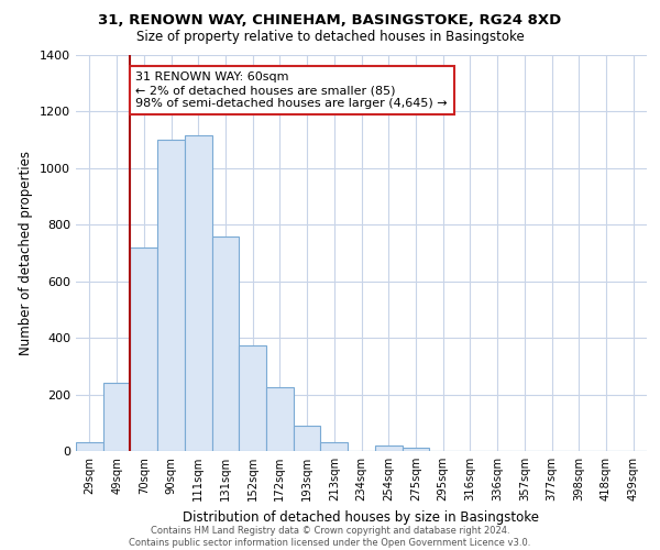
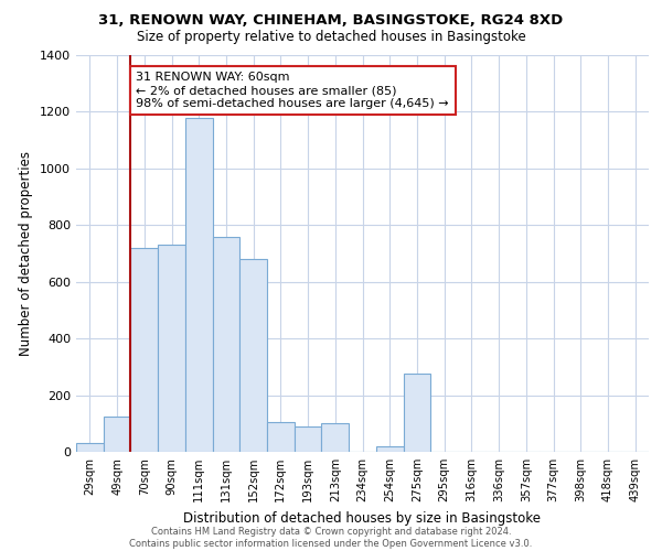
49sqm: 240 -> 125
90sqm: 1100 -> 730
111sqm: 1115 -> 1180
152sqm: 375 -> 680
172sqm: 225 -> 105
213sqm: 30 -> 100
275sqm: 10 -> 275
